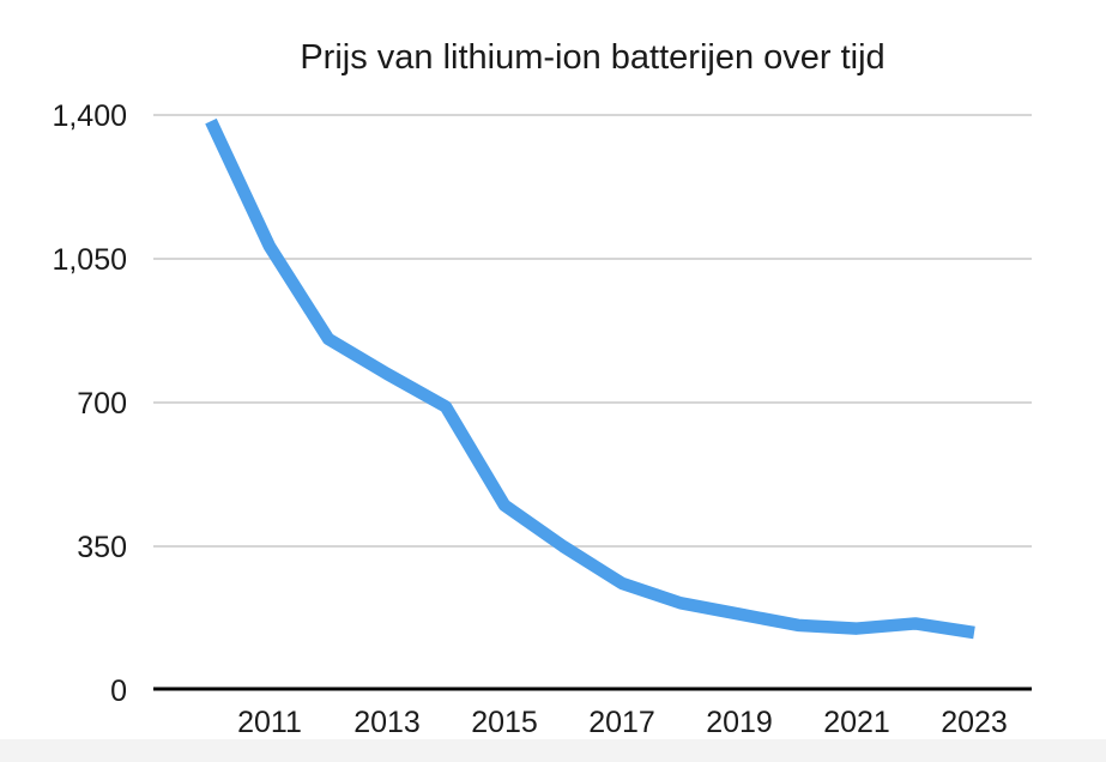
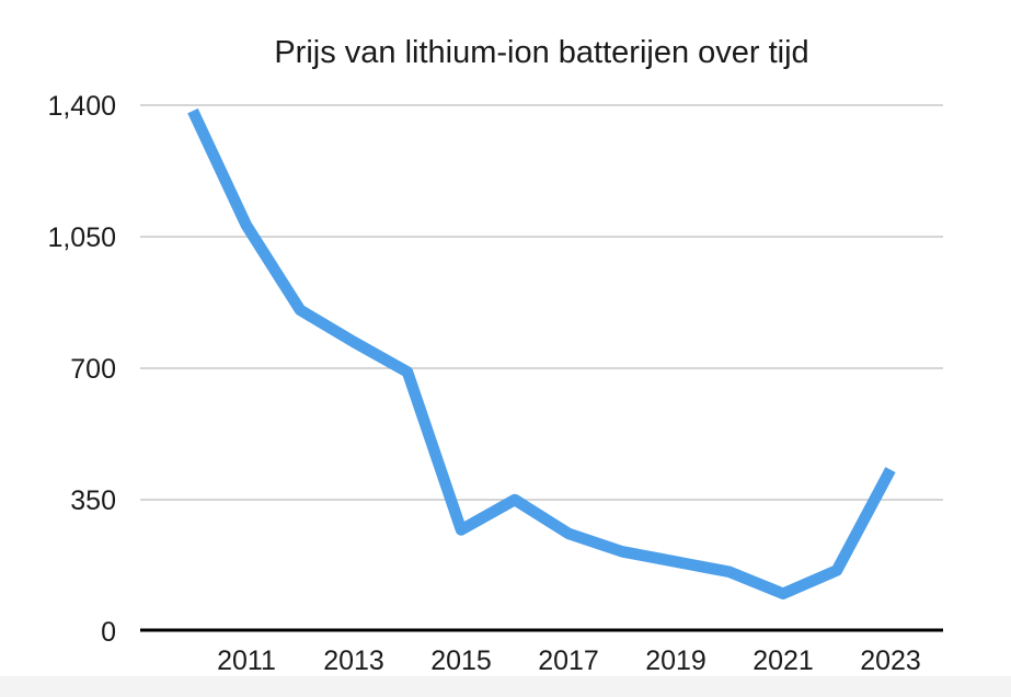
2015: 450 -> 270
2021: 150 -> 100
2023: 140 -> 430
